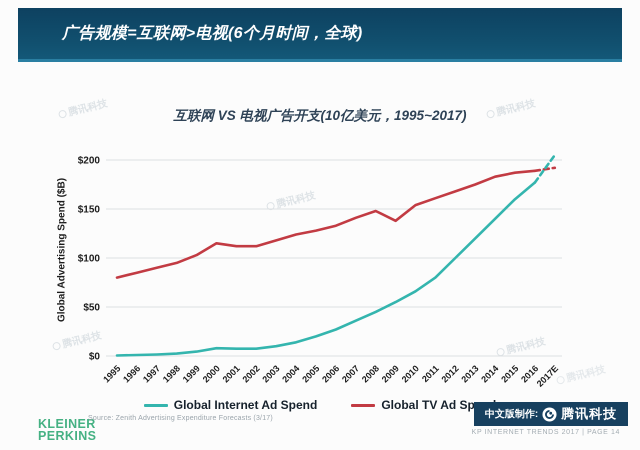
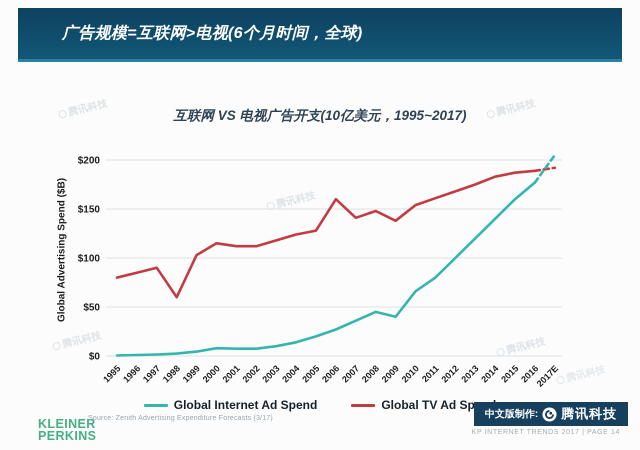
Global TV Ad Spend/1998: $100 -> $60
Global TV Ad Spend/2006: $130 -> $160
Global Internet Ad Spend/2009: $60 -> $40
